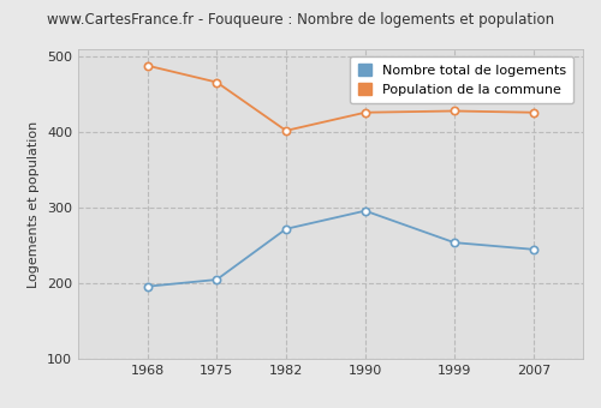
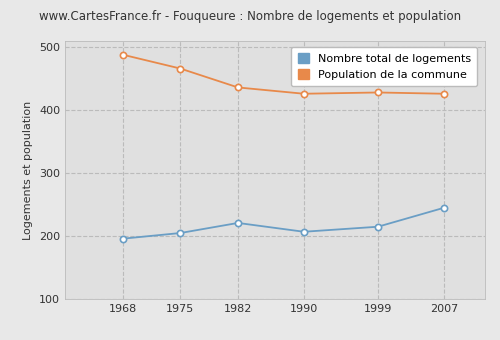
Nombre total de logements/1982: 272 -> 221
Population de la commune/1982: 402 -> 436
Nombre total de logements/1990: 296 -> 207
Nombre total de logements/1999: 254 -> 215
